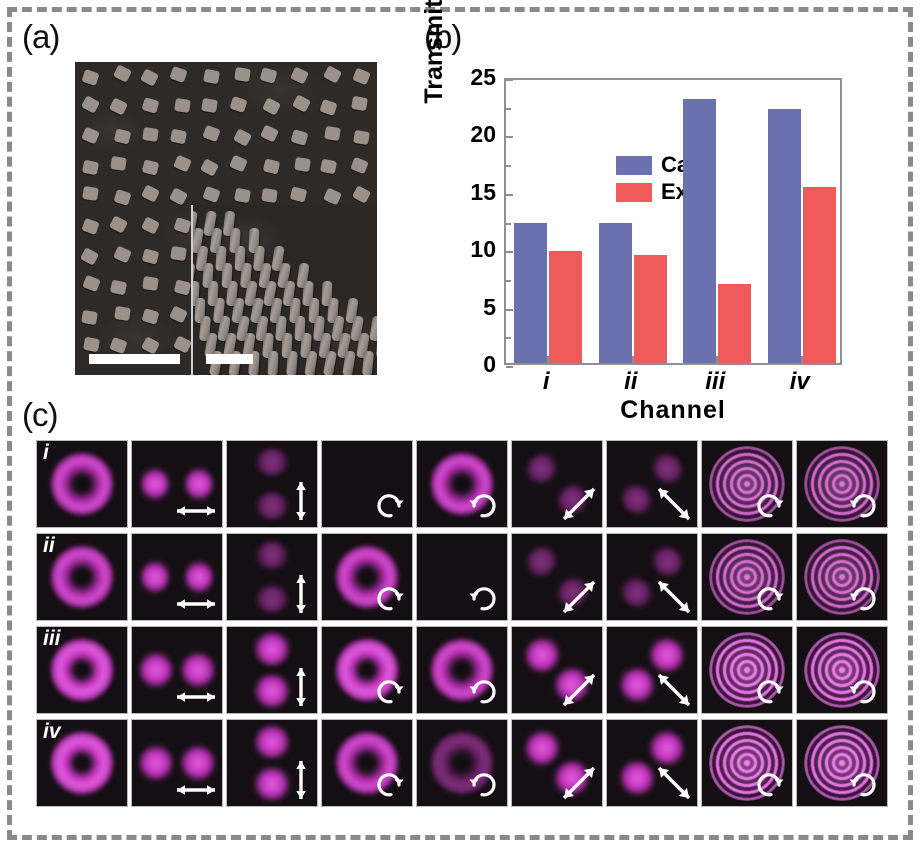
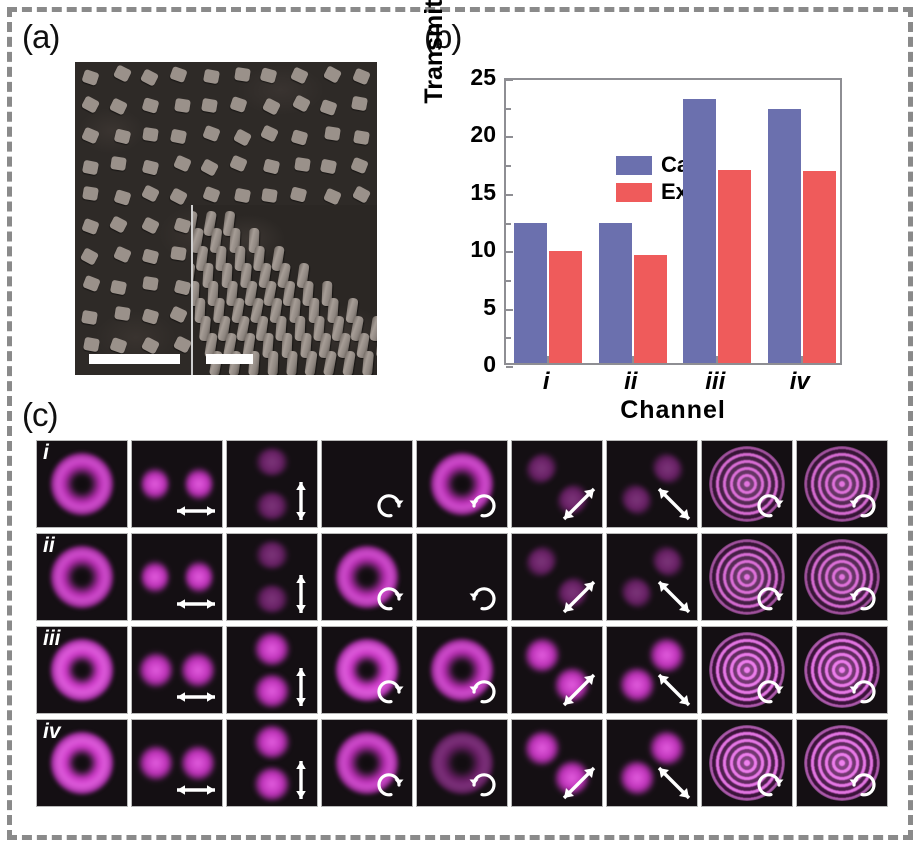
Exp./iii: 6.9 -> 16.8
Exp./iv: 15.3 -> 16.7
